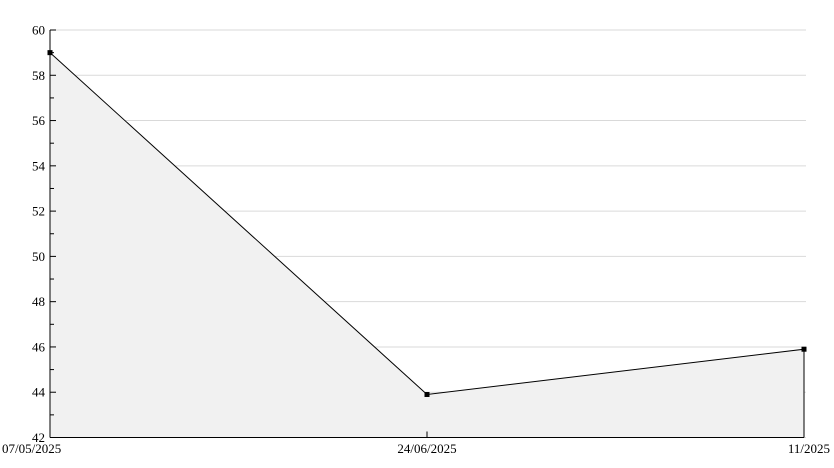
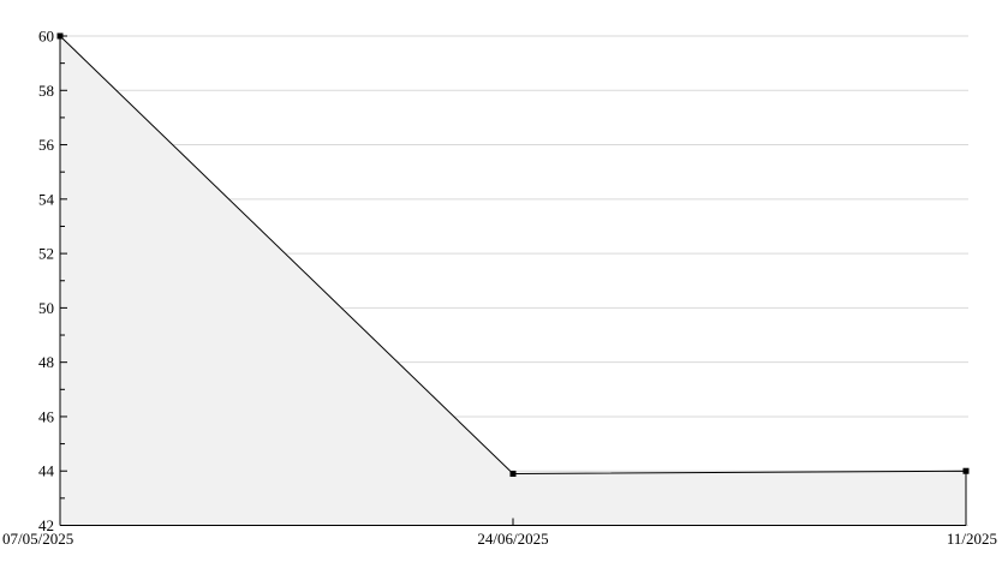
07/05/2025: 59.0 -> 60.0
11/2025: 45.9 -> 44.0
